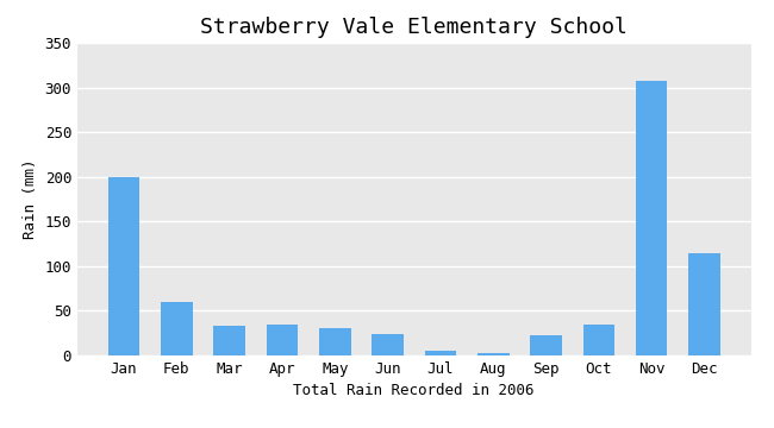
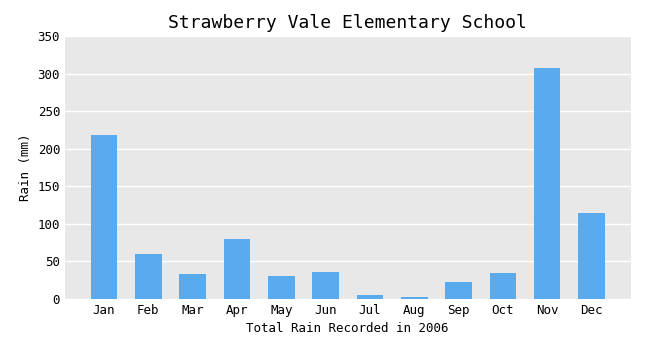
Jan: 200 -> 218
Apr: 35 -> 80
Jun: 24 -> 36
